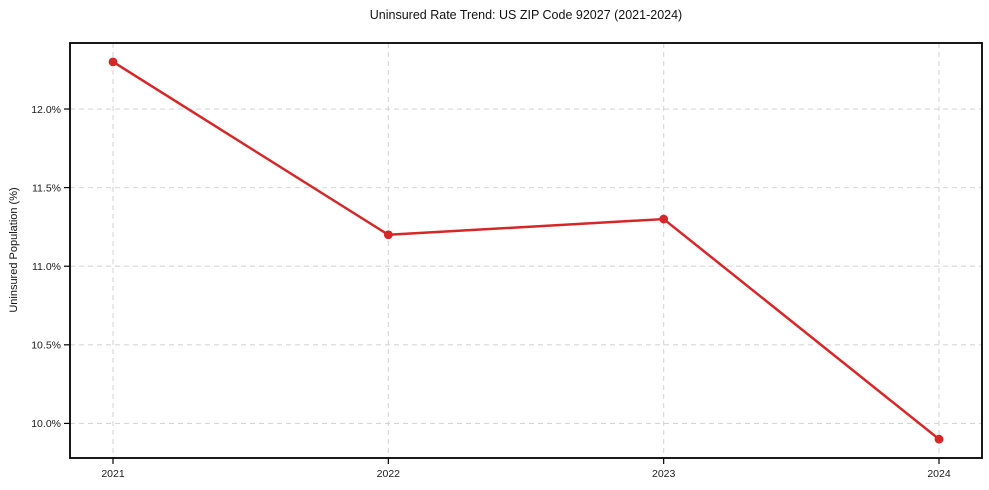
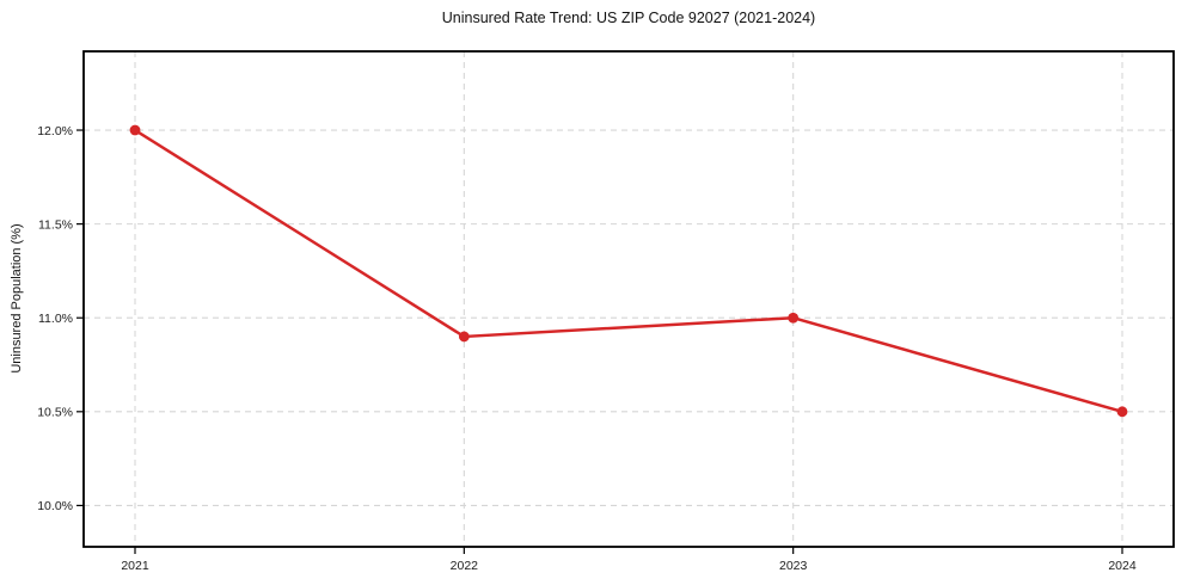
2021: 12.3% -> 12.0%
2022: 11.2% -> 10.9%
2023: 11.3% -> 11.0%
2024: 9.9% -> 10.5%
